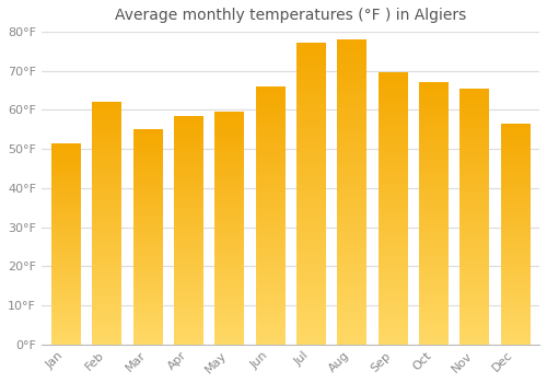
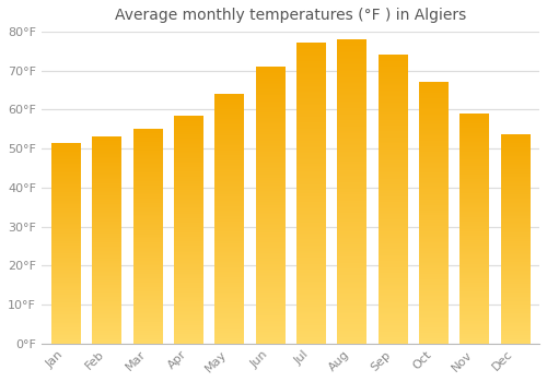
Feb: 62.0°F -> 53.0°F
May: 59.5°F -> 64.0°F
Jun: 66.0°F -> 71.0°F
Sep: 69.5°F -> 74.0°F
Nov: 65.5°F -> 59.0°F
Dec: 56.5°F -> 53.5°F
